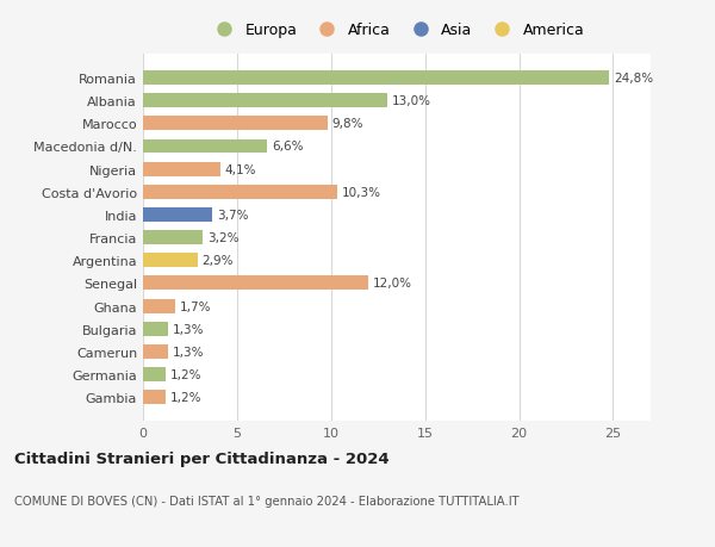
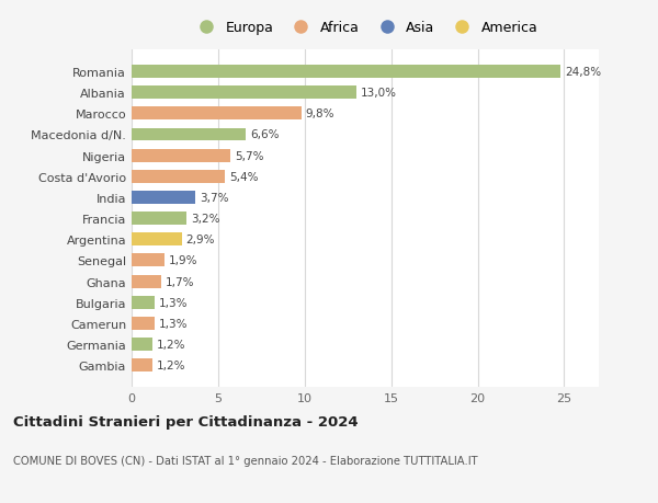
Nigeria: 4,1% -> 5,7%
Costa d'Avorio: 10,3% -> 5,4%
Senegal: 12,0% -> 1,9%
